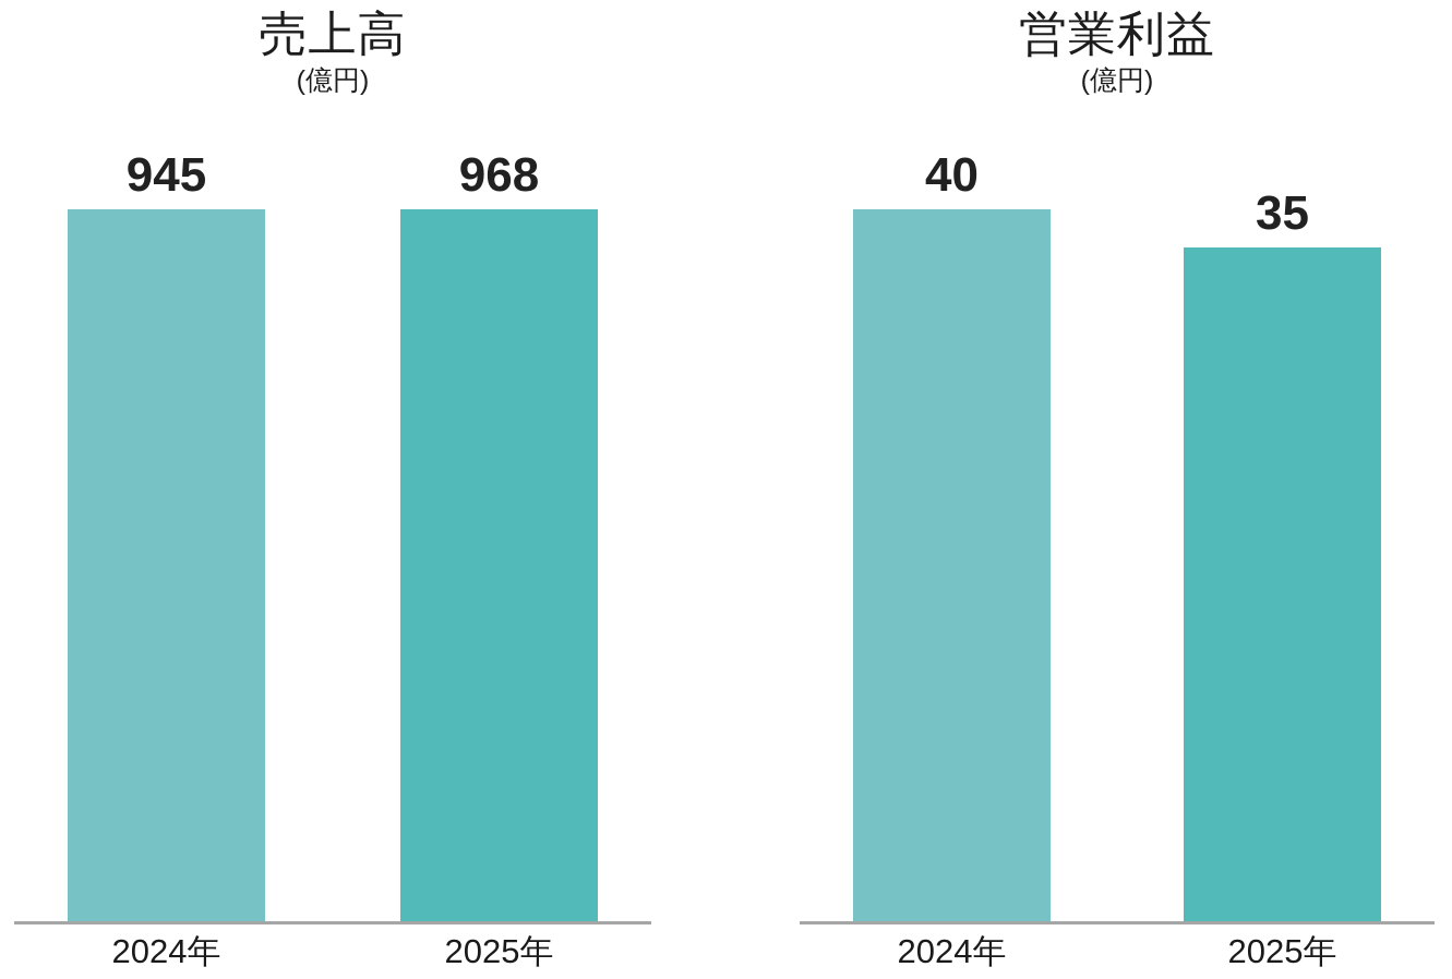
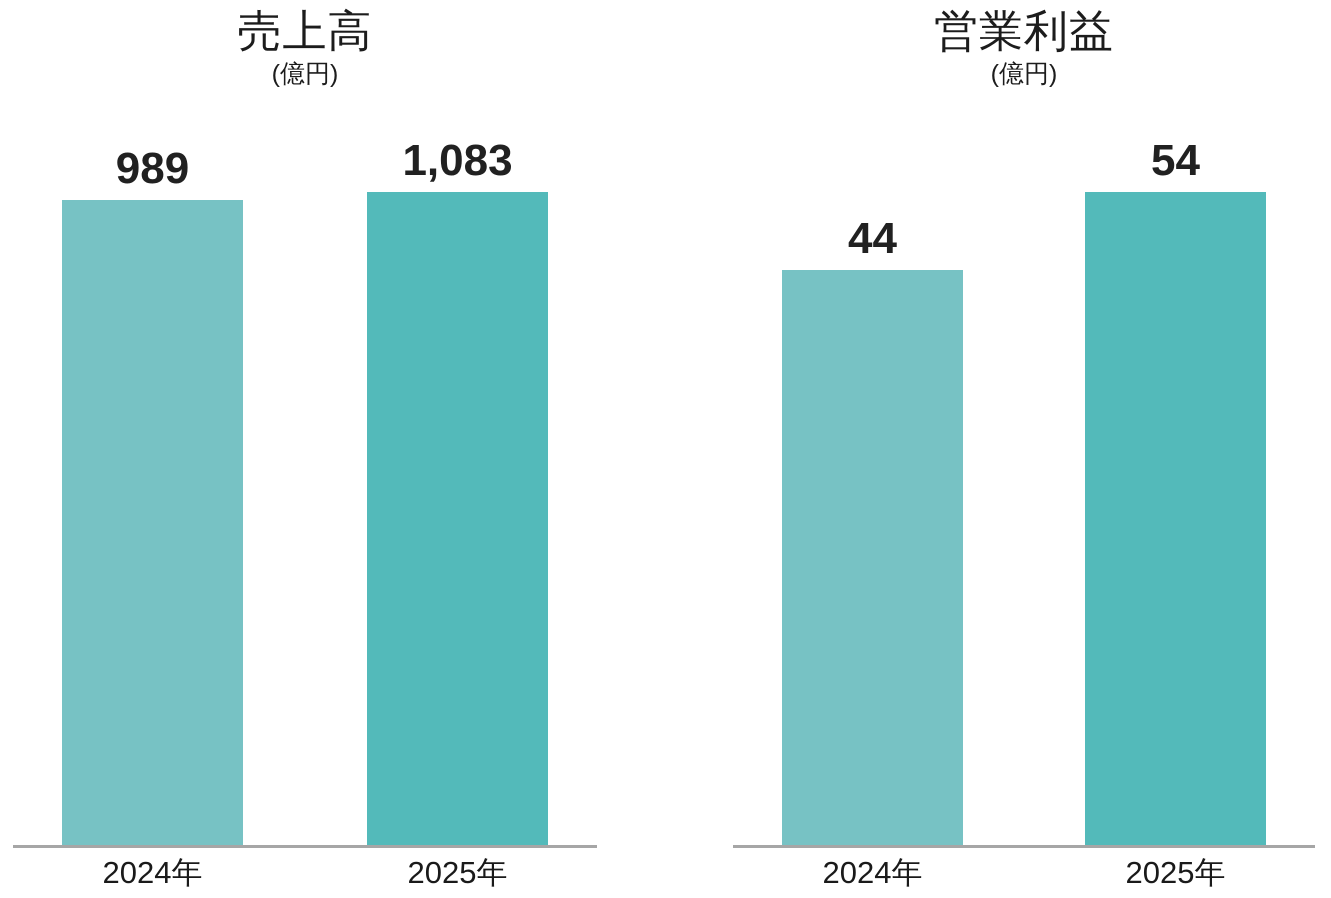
売上高/2024年: 945 -> 989
売上高/2025年: 968 -> 1,083
営業利益/2024年: 40 -> 44
営業利益/2025年: 35 -> 54
